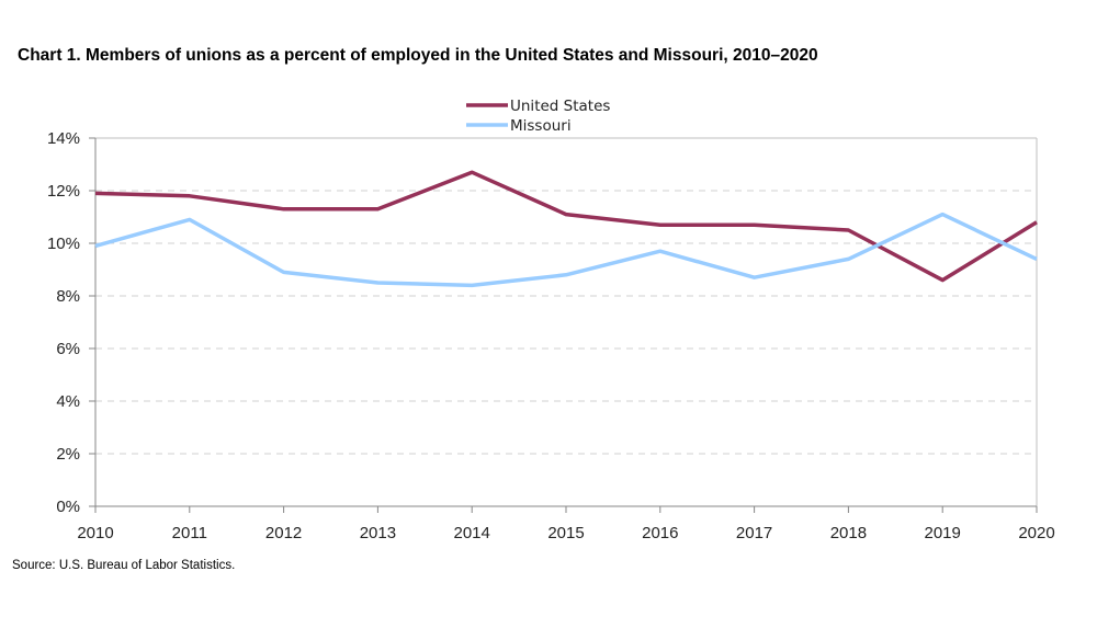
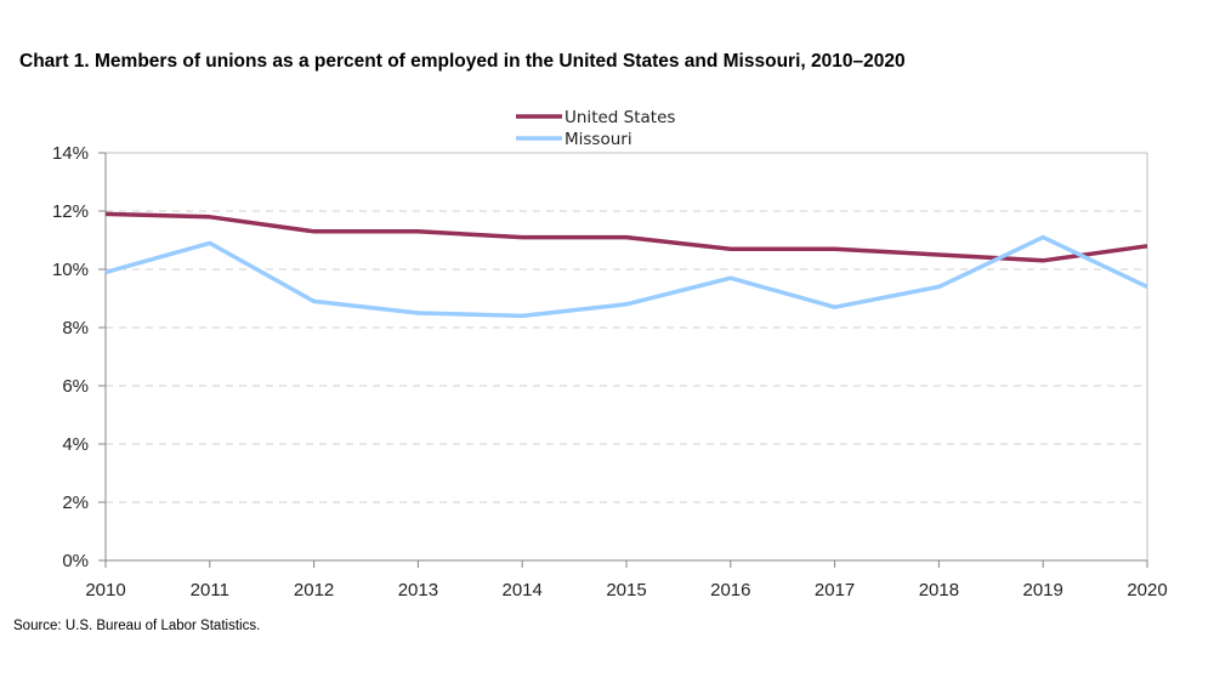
United States/2014: 12.7% -> 11.1%
United States/2019: 8.6% -> 10.3%
